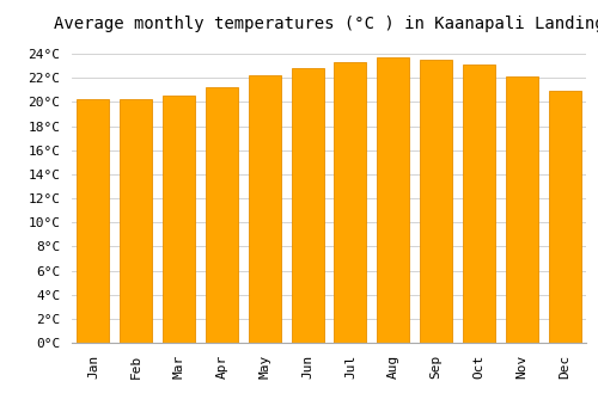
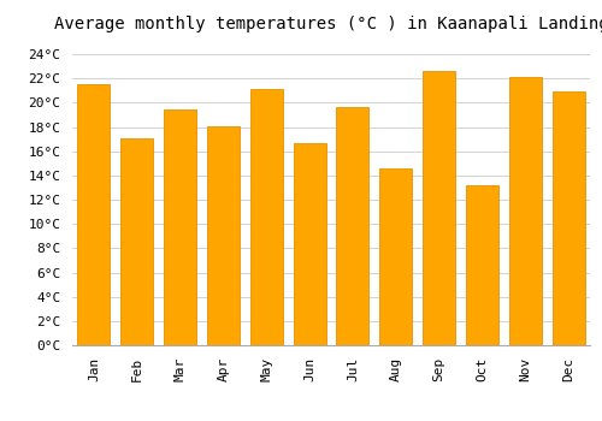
Jan: 20.2°C -> 21.5°C
Feb: 20.2°C -> 17.1°C
Mar: 20.5°C -> 19.4°C
Apr: 21.2°C -> 18.1°C
May: 22.2°C -> 21.1°C
Jun: 22.8°C -> 16.7°C
Jul: 23.3°C -> 19.6°C
Aug: 23.7°C -> 14.6°C
Sep: 23.5°C -> 22.6°C
Oct: 23.1°C -> 13.2°C
